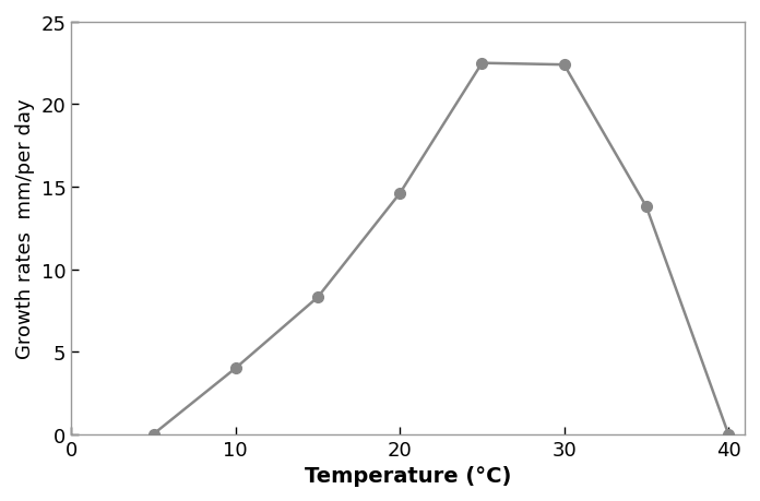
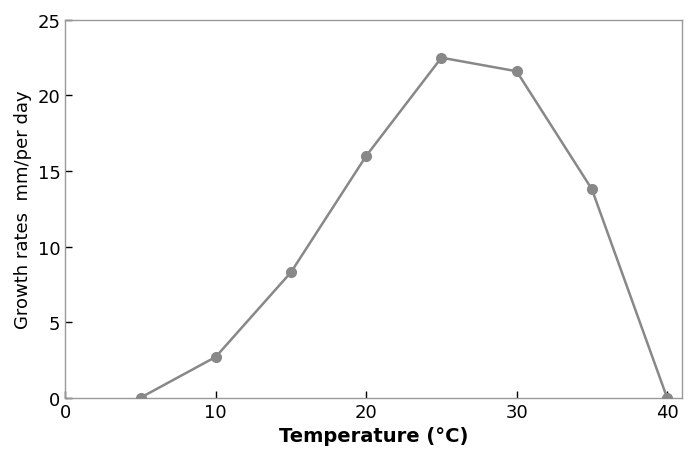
10: 4.0 -> 2.7
20: 14.6 -> 16.0
30: 22.4 -> 21.6
